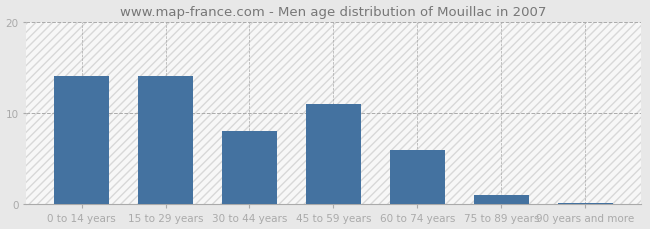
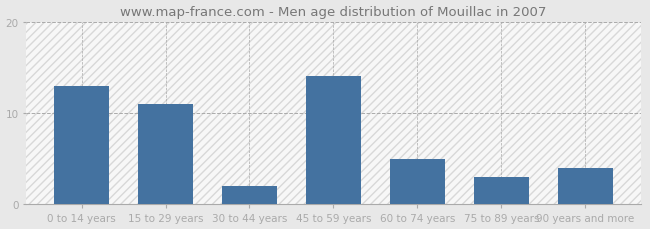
0 to 14 years: 14.0 -> 13.0
15 to 29 years: 14.0 -> 11.0
30 to 44 years: 8.0 -> 2.0
45 to 59 years: 11.0 -> 14.0
60 to 74 years: 6.0 -> 5.0
75 to 89 years: 1.0 -> 3.0
90 years and more: 0.2 -> 4.0
